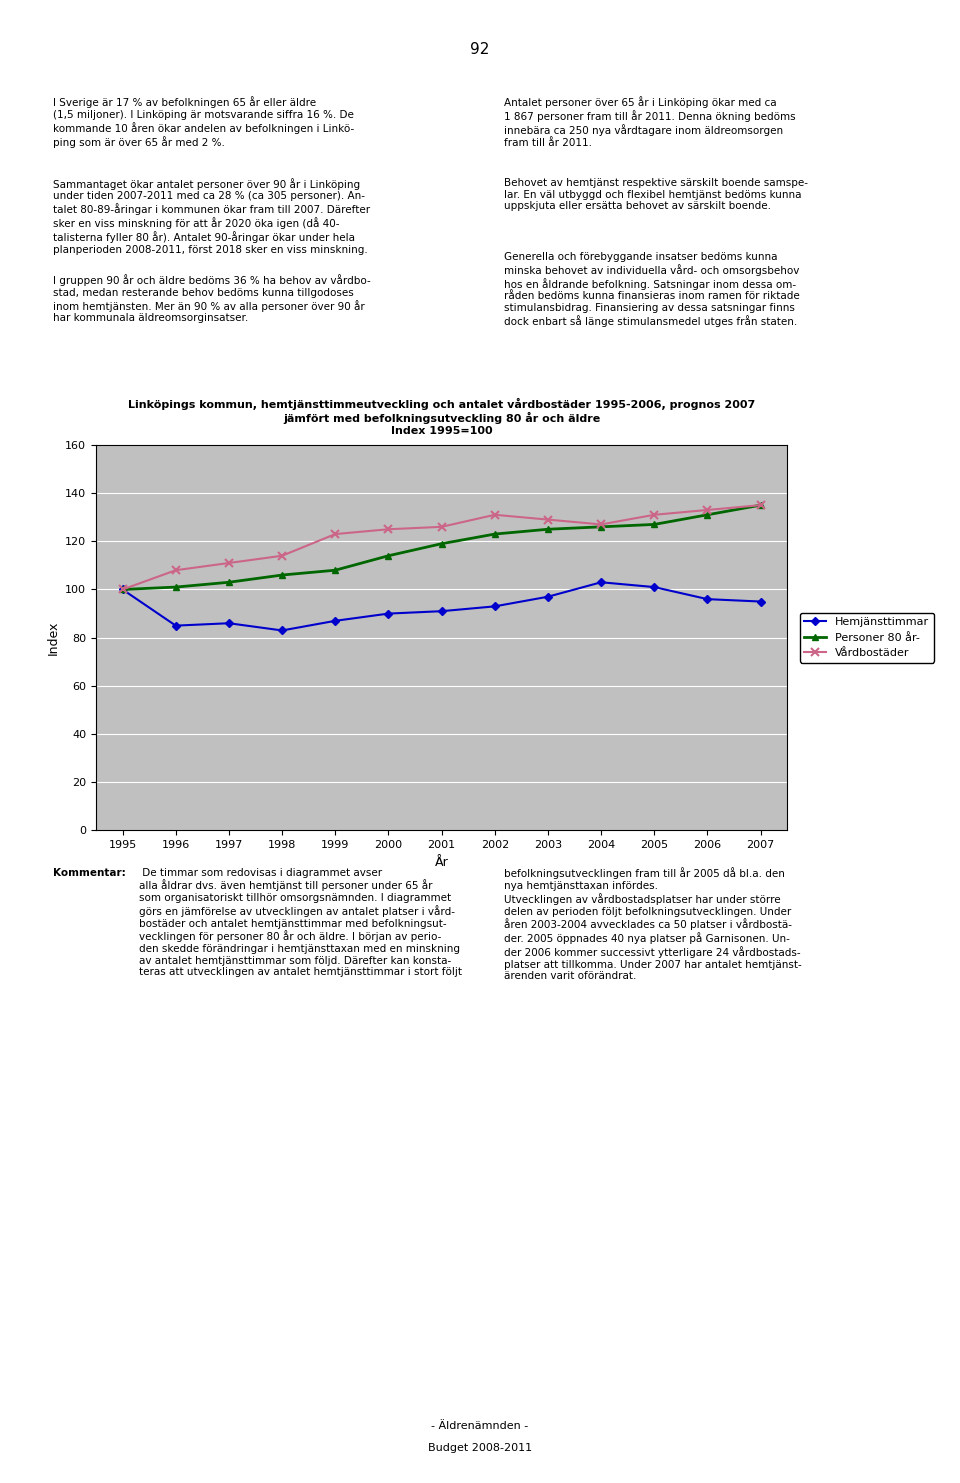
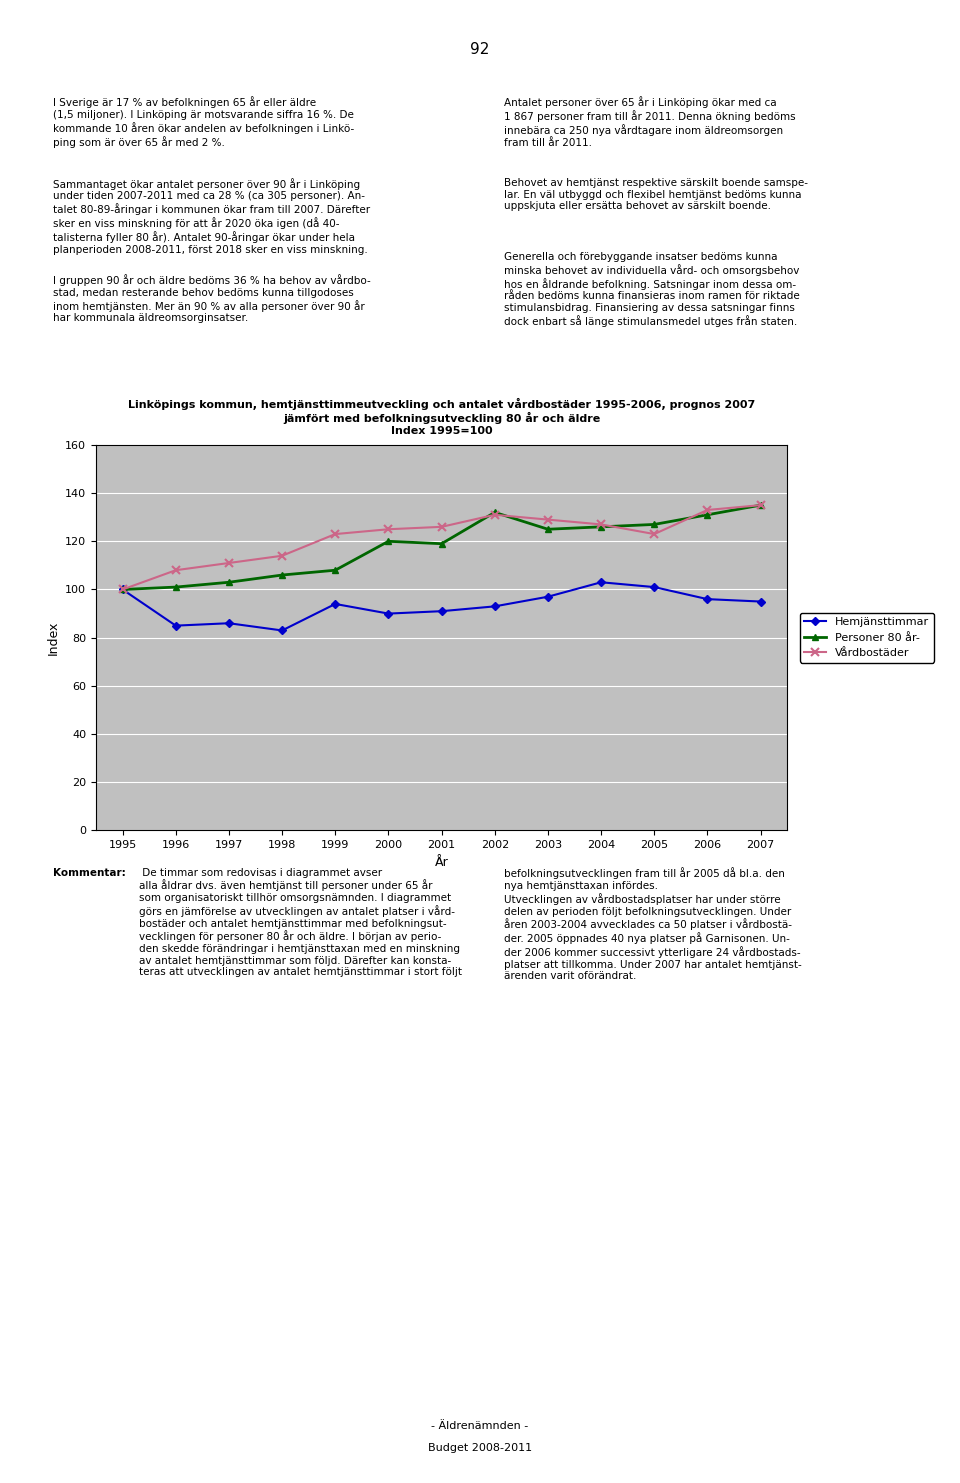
Hemjänsttimmar/1999: 87 -> 94
Personer 80 år-/2000: 114 -> 120
Personer 80 år-/2002: 123 -> 132
Vårdbostäder/2005: 131 -> 123
